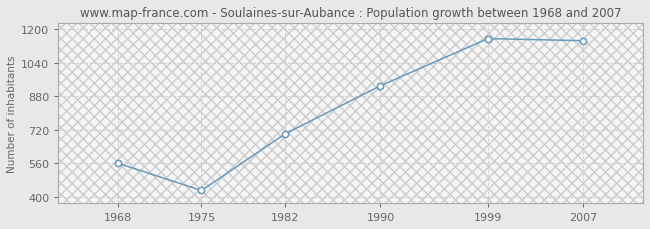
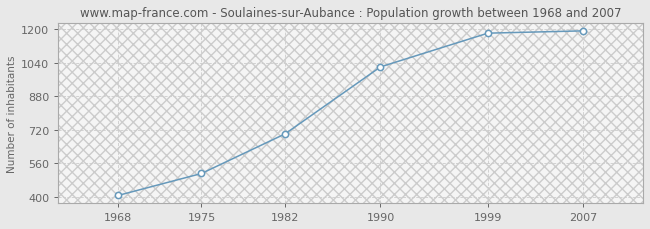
1968: 560 -> 406
1975: 430 -> 511
1990: 930 -> 1020
1999: 1155 -> 1181
2007: 1145 -> 1192
